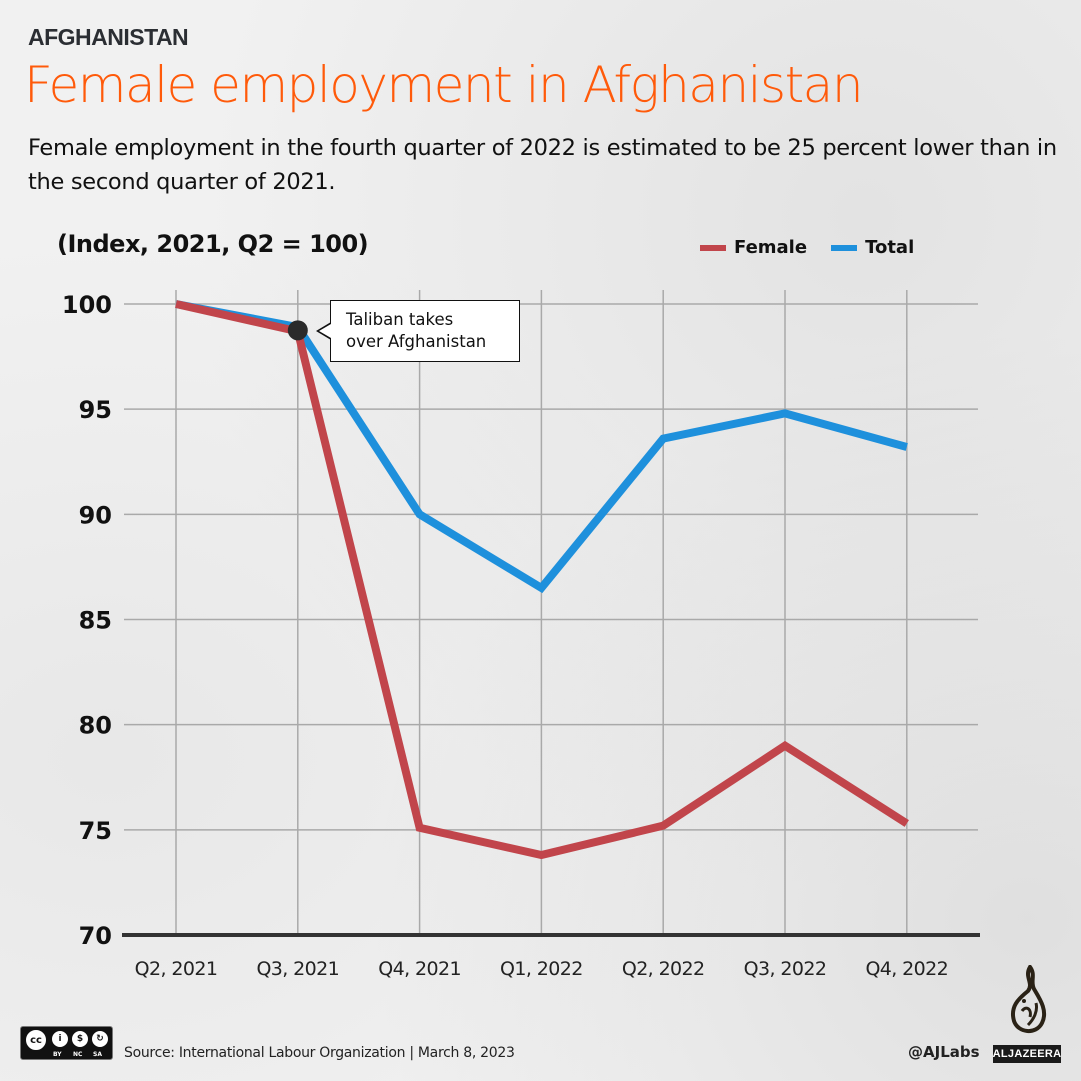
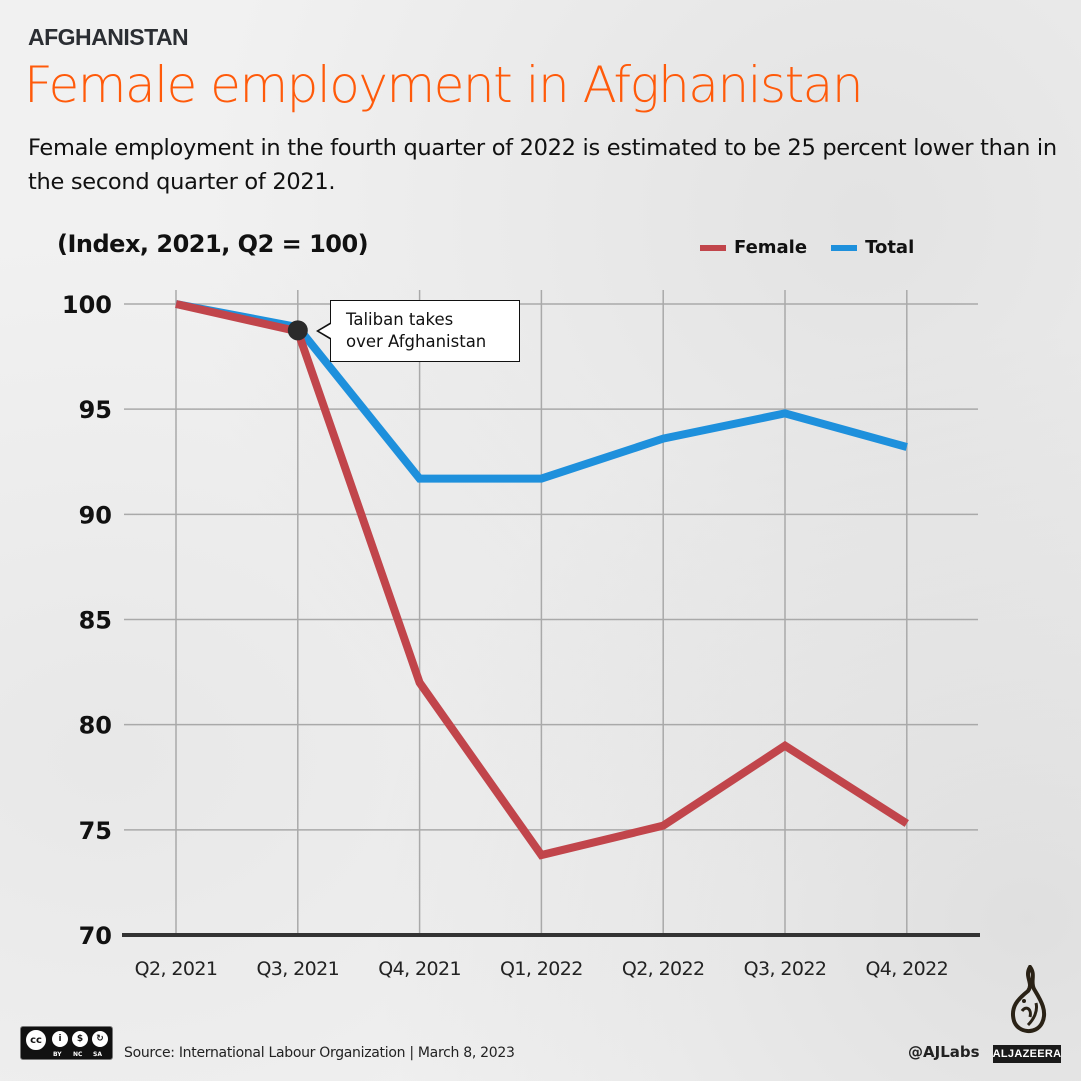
Female/Q4, 2021: 75.1 -> 82.0
Total/Q4, 2021: 90.0 -> 91.7
Total/Q1, 2022: 86.5 -> 91.7
